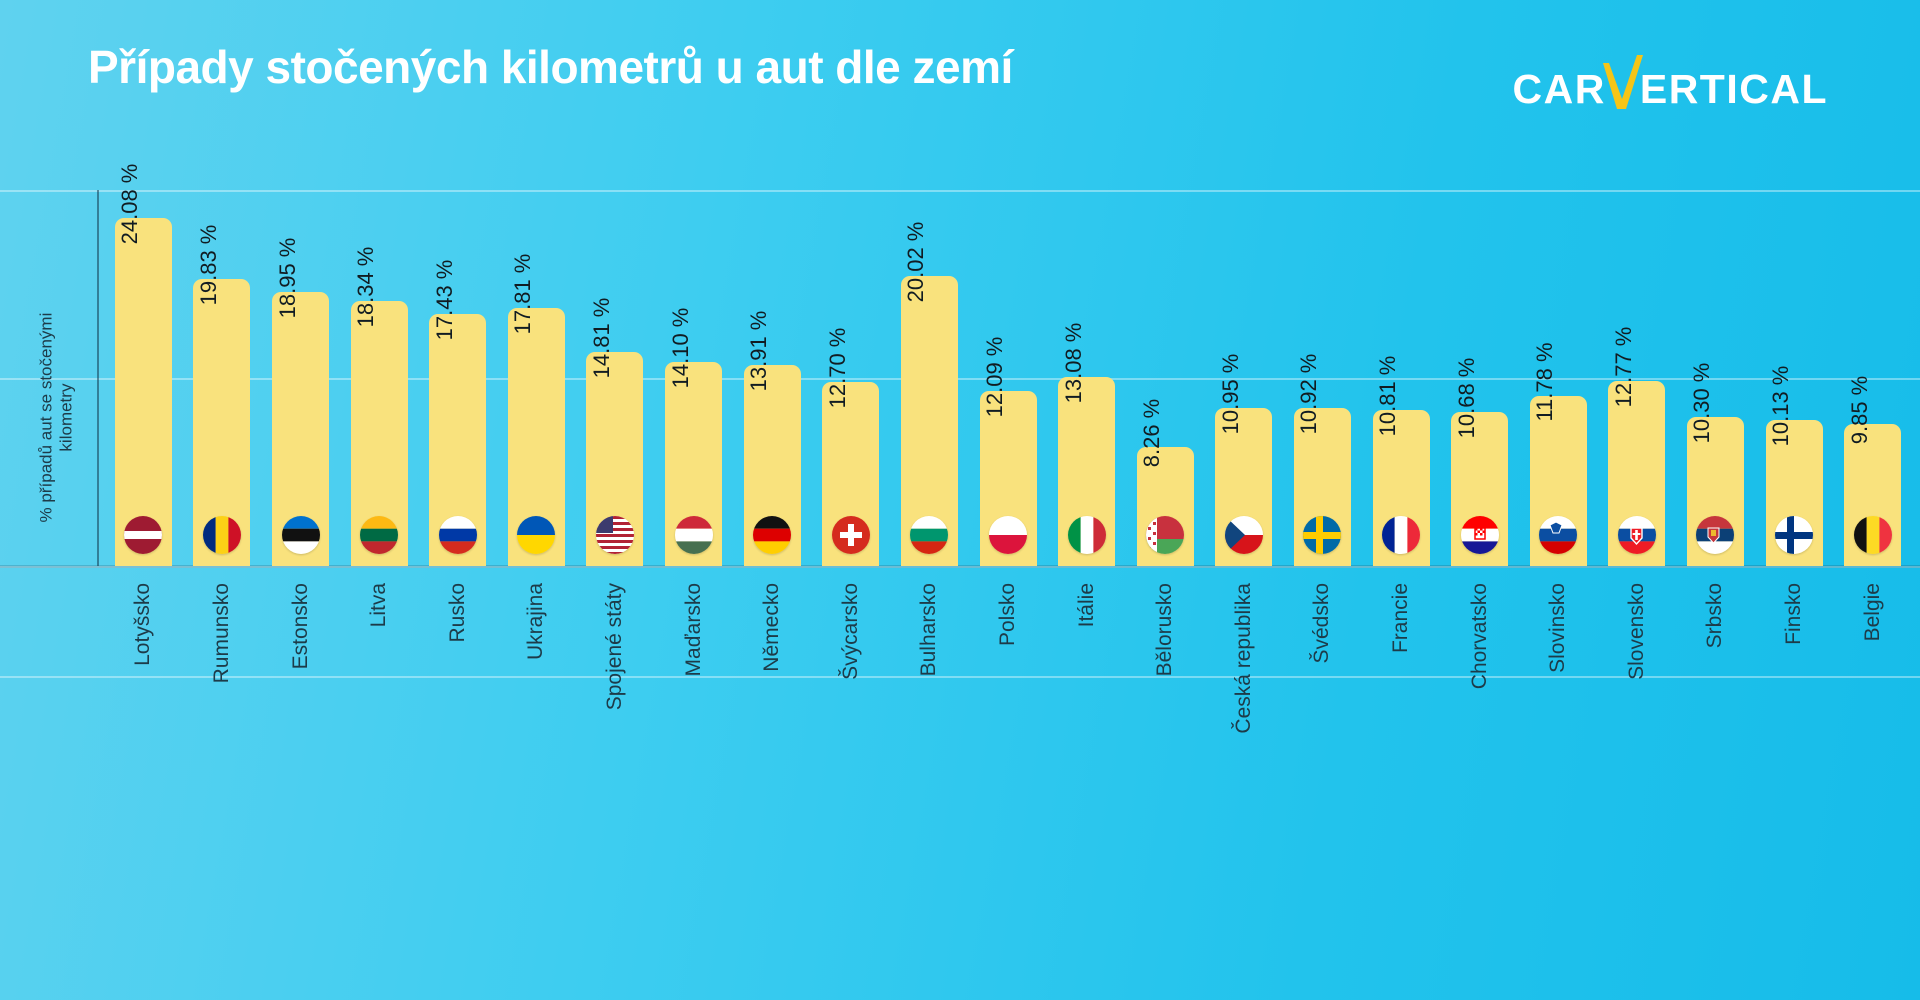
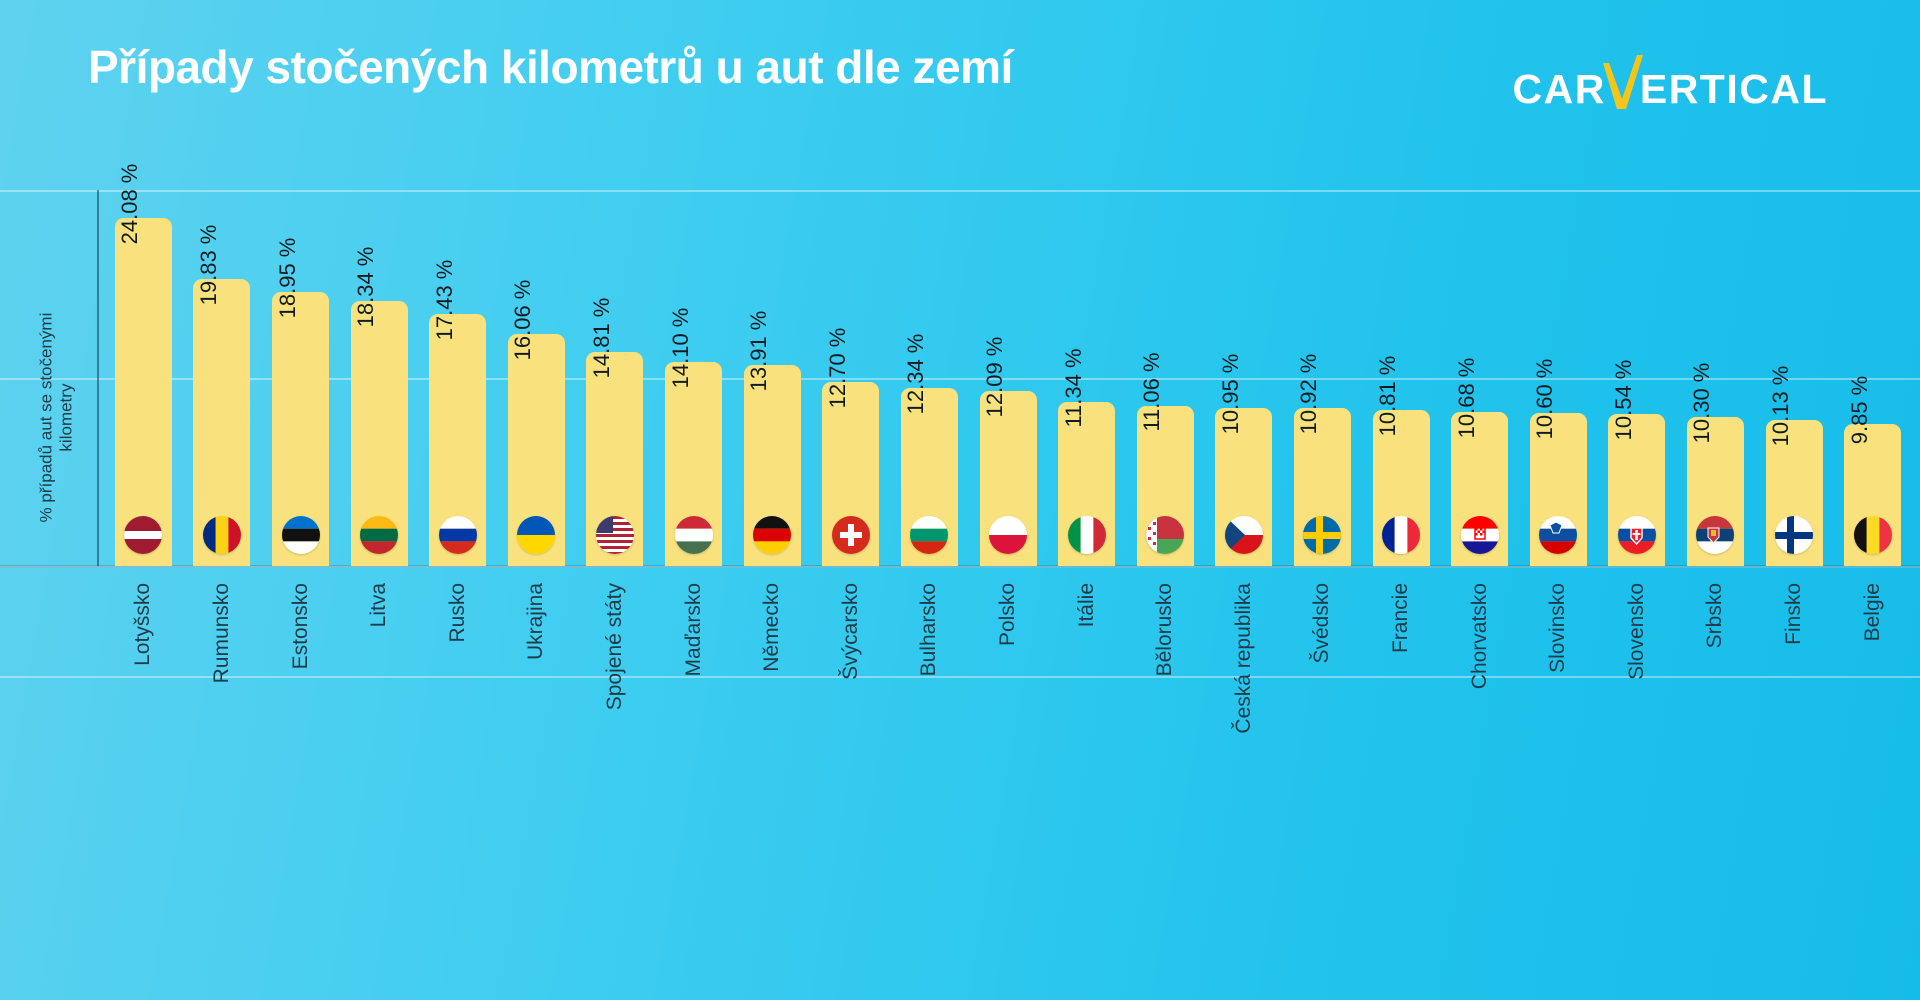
Ukrajina: 17.81 -> 16.06
Bulharsko: 20.02 -> 12.34
Itálie: 13.08 -> 11.34
Bělorusko: 8.26 -> 11.06
Slovinsko: 11.78 -> 10.60
Slovensko: 12.77 -> 10.54
